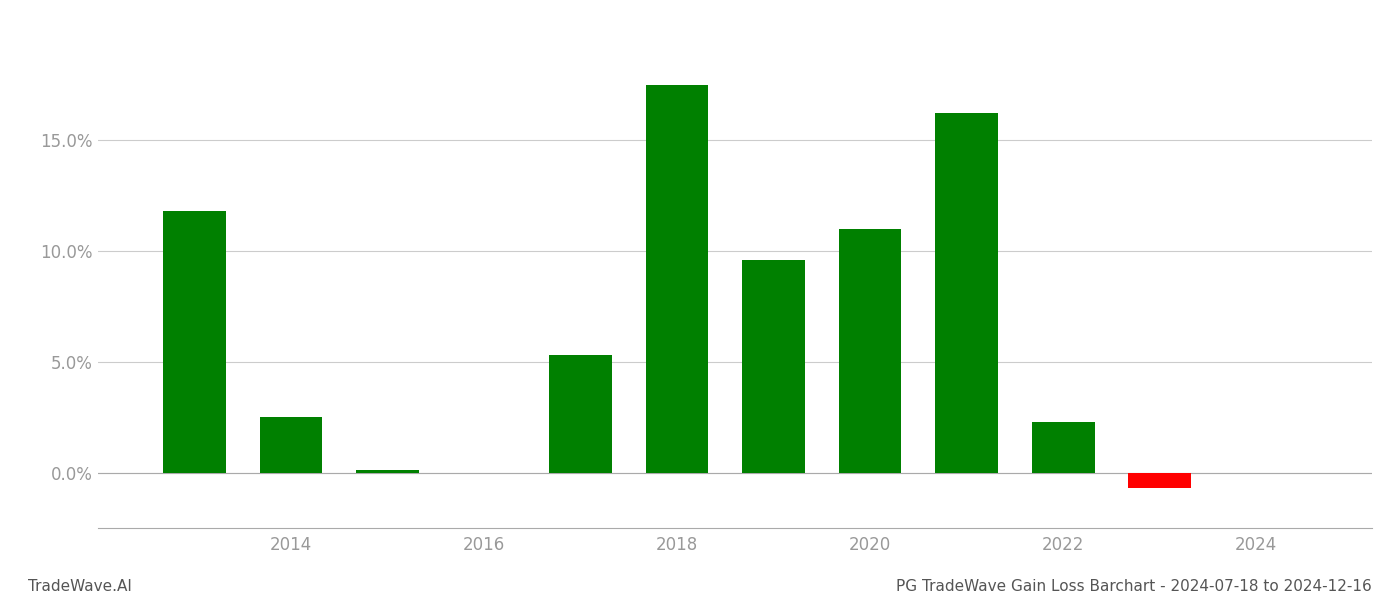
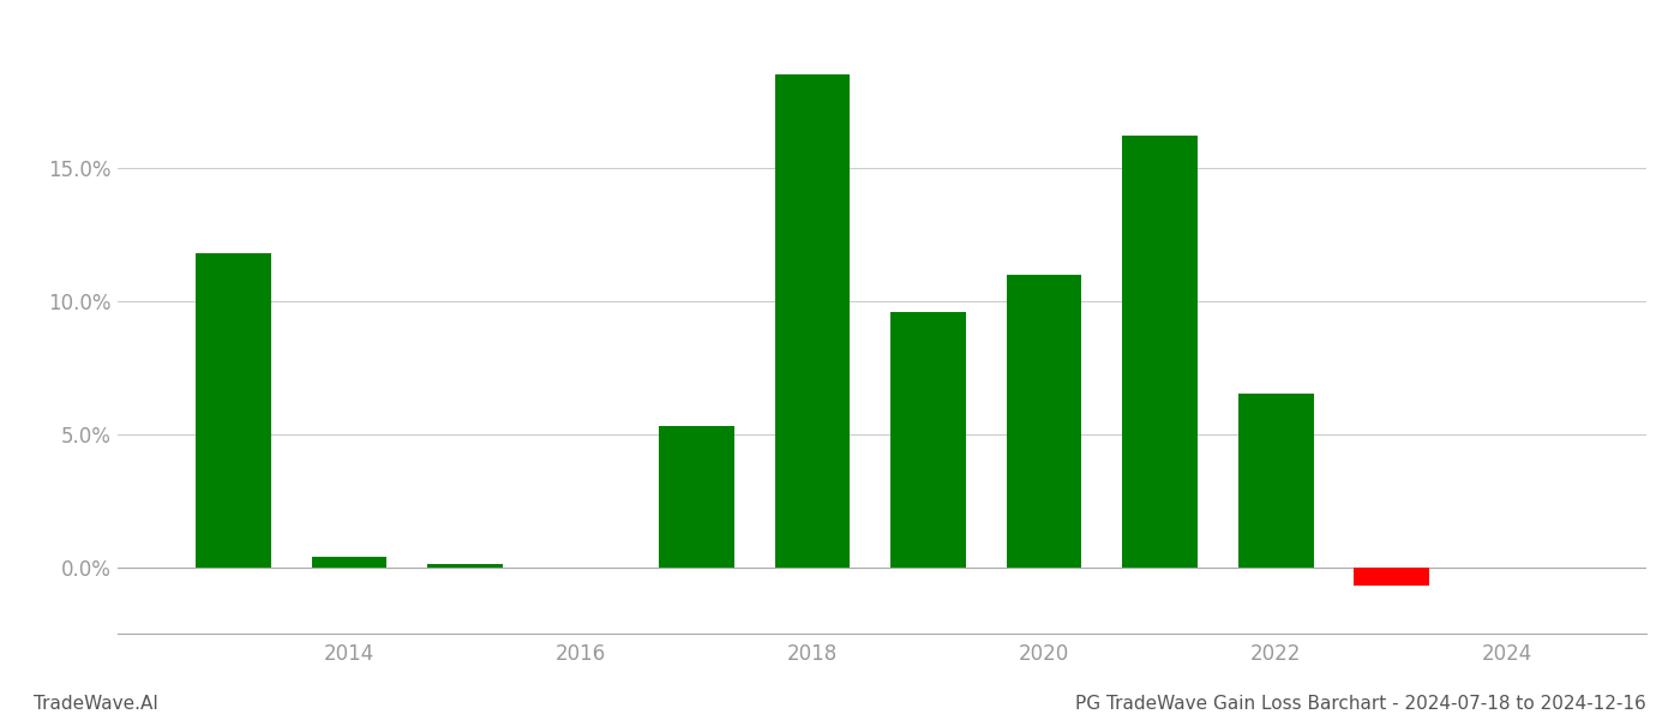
2014: 2.5% -> 0.4%
2018: 17.5% -> 18.5%
2022: 2.3% -> 6.5%
